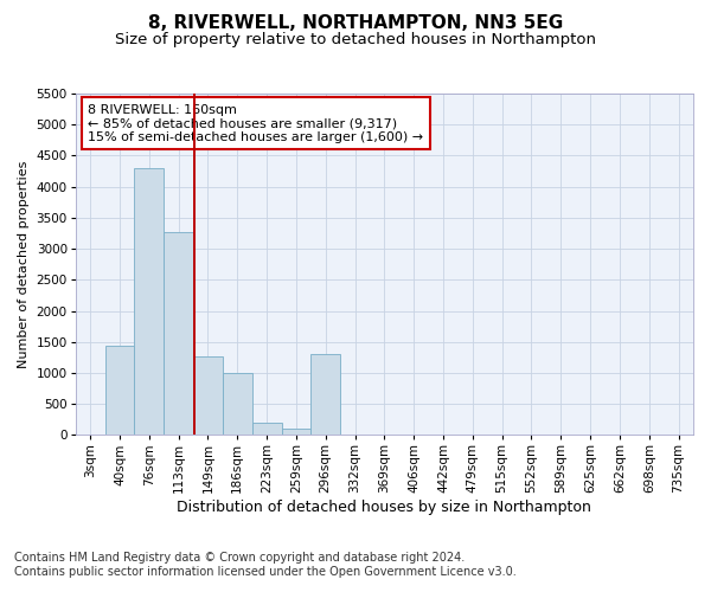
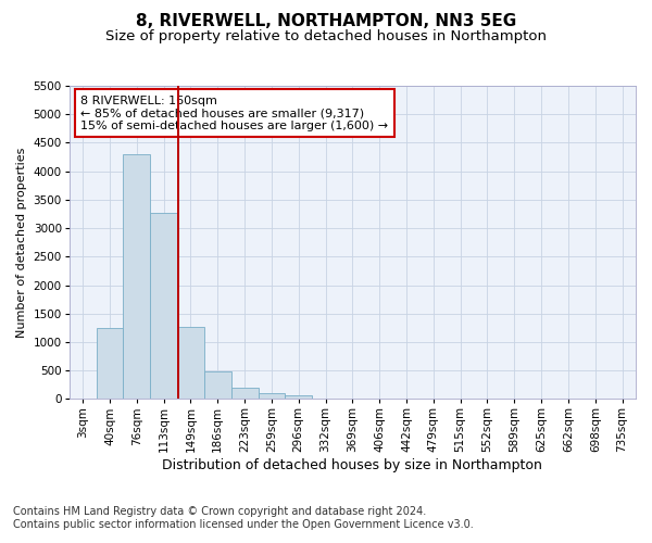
40sqm: 1440 -> 1250
186sqm: 1000 -> 480
296sqm: 1300 -> 60
